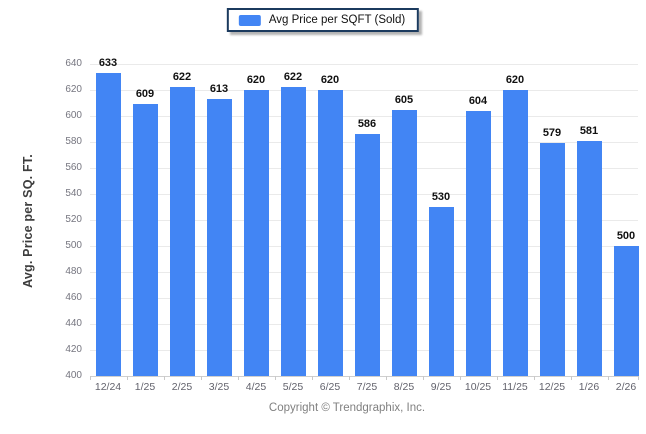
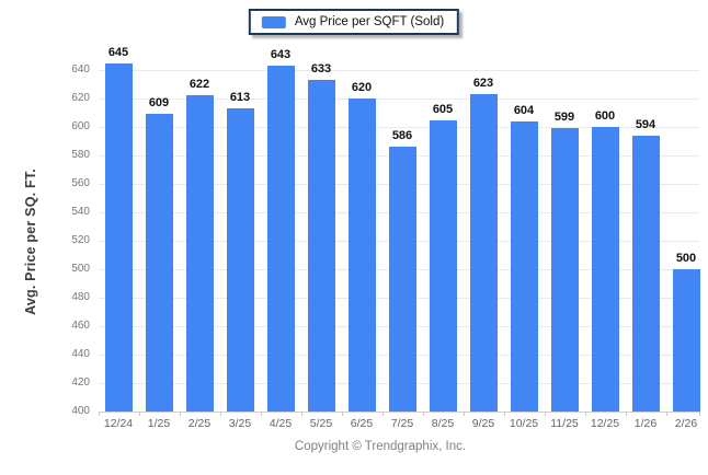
12/24: 633 -> 645
4/25: 620 -> 643
5/25: 622 -> 633
9/25: 530 -> 623
11/25: 620 -> 599
12/25: 579 -> 600
1/26: 581 -> 594
